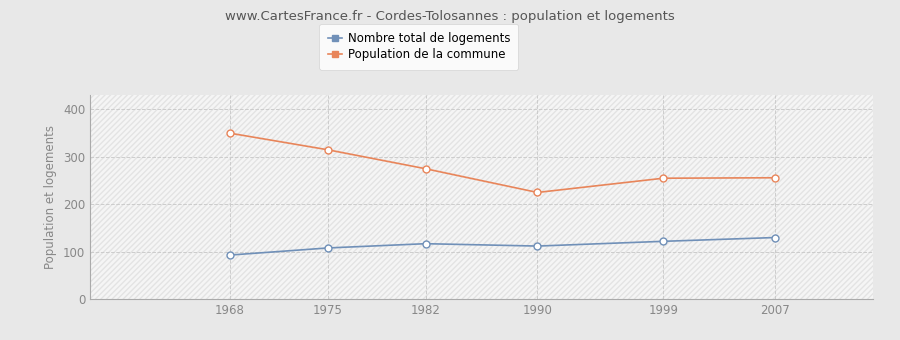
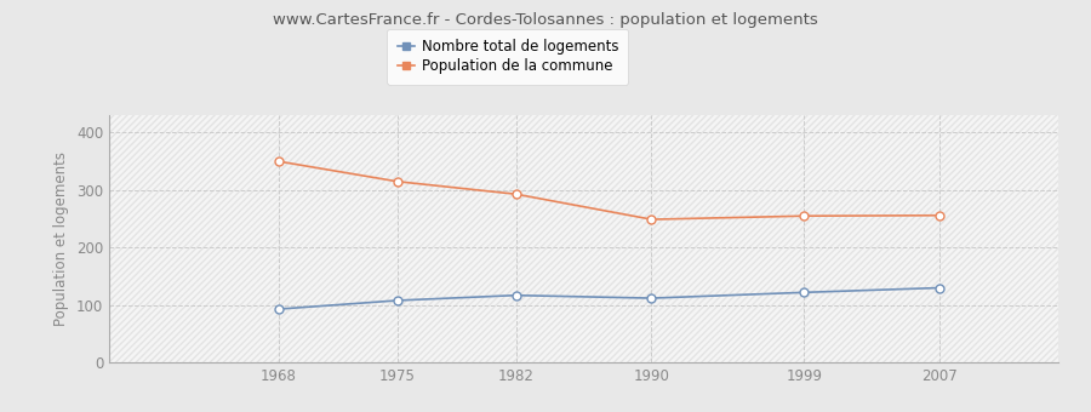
Population de la commune/1982: 275 -> 293
Population de la commune/1990: 225 -> 249
